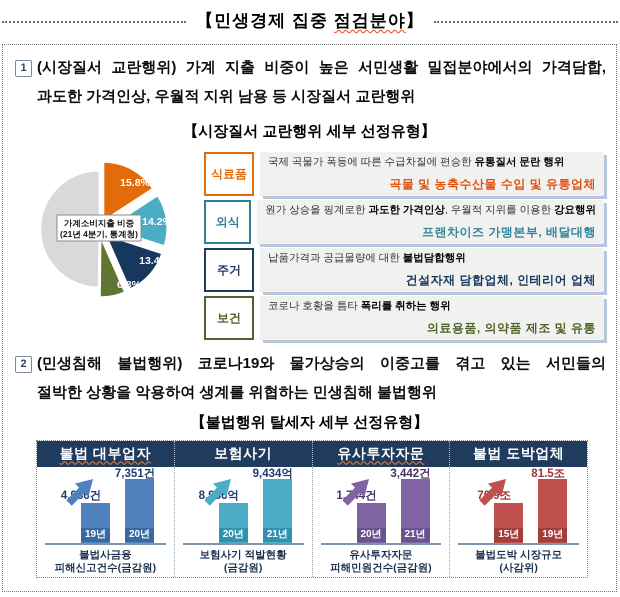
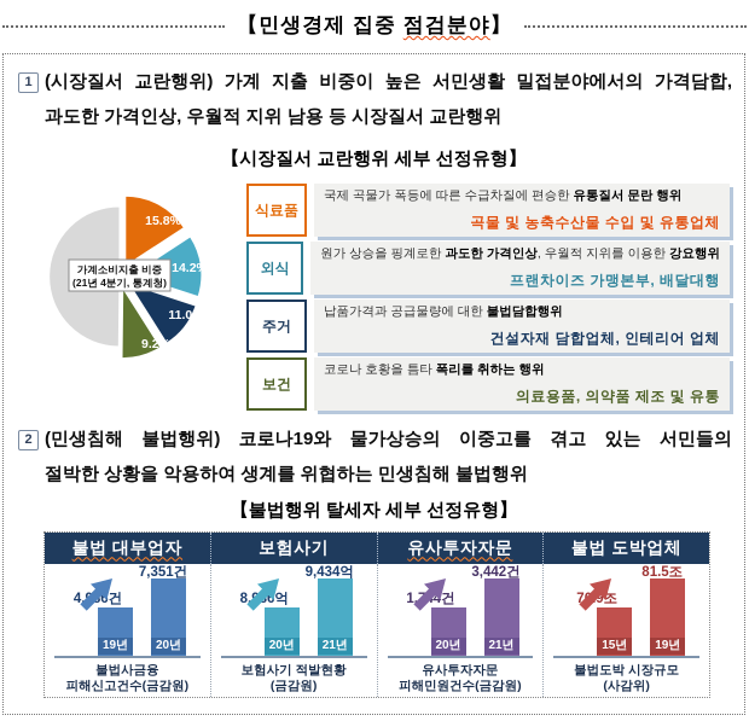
가계소비지출 비중/주거: 13.4% -> 11.0%
가계소비지출 비중/보건: 6.8% -> 9.2%
